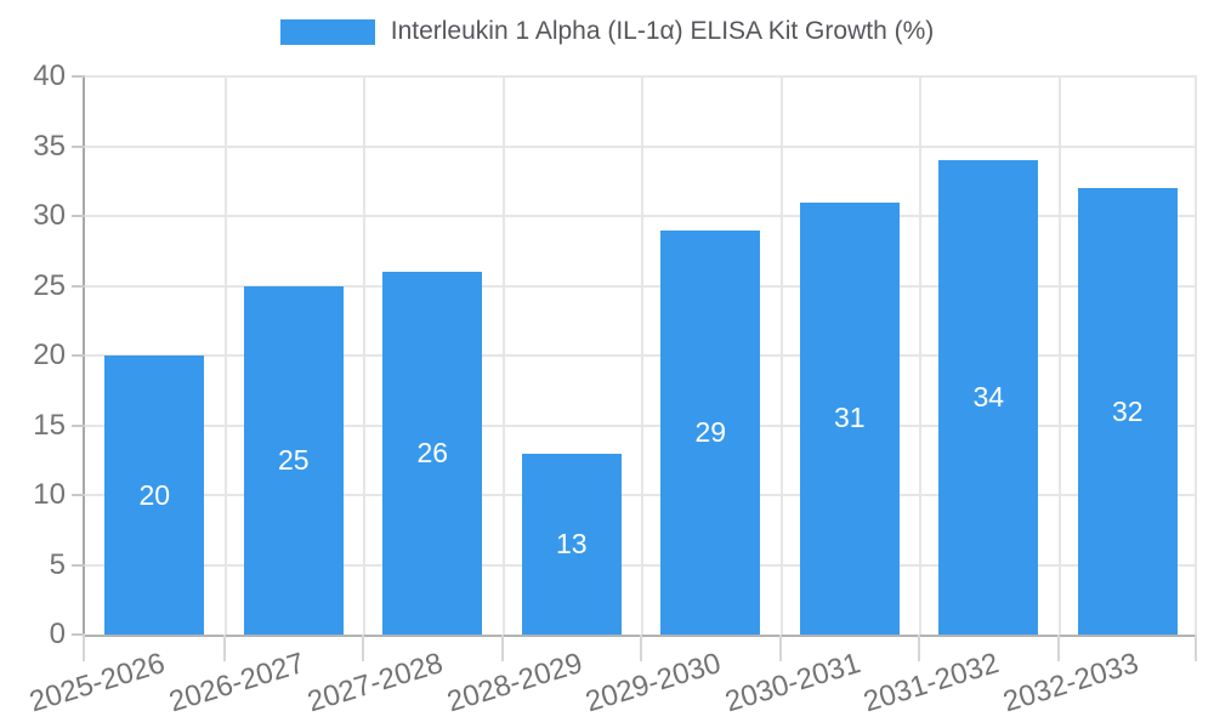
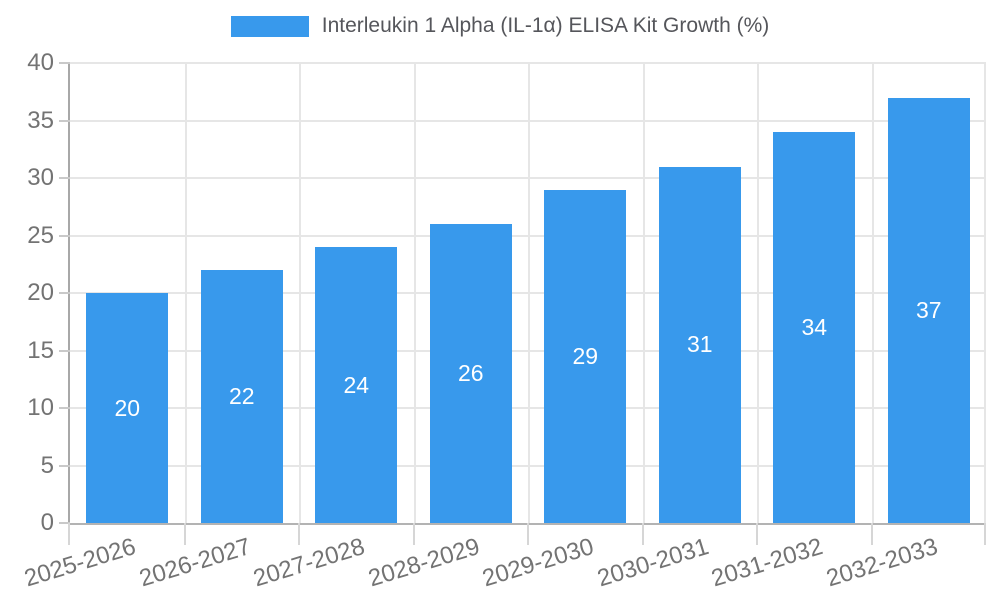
2026-2027: 25 -> 22
2027-2028: 26 -> 24
2028-2029: 13 -> 26
2032-2033: 32 -> 37
